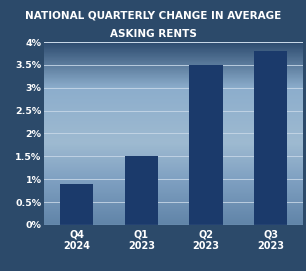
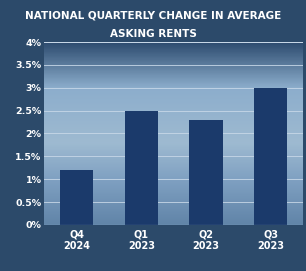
Q4 2024: 0.9% -> 1.2%
Q1 2023: 1.5% -> 2.5%
Q2 2023: 3.5% -> 2.3%
Q3 2023: 3.8% -> 3.0%
